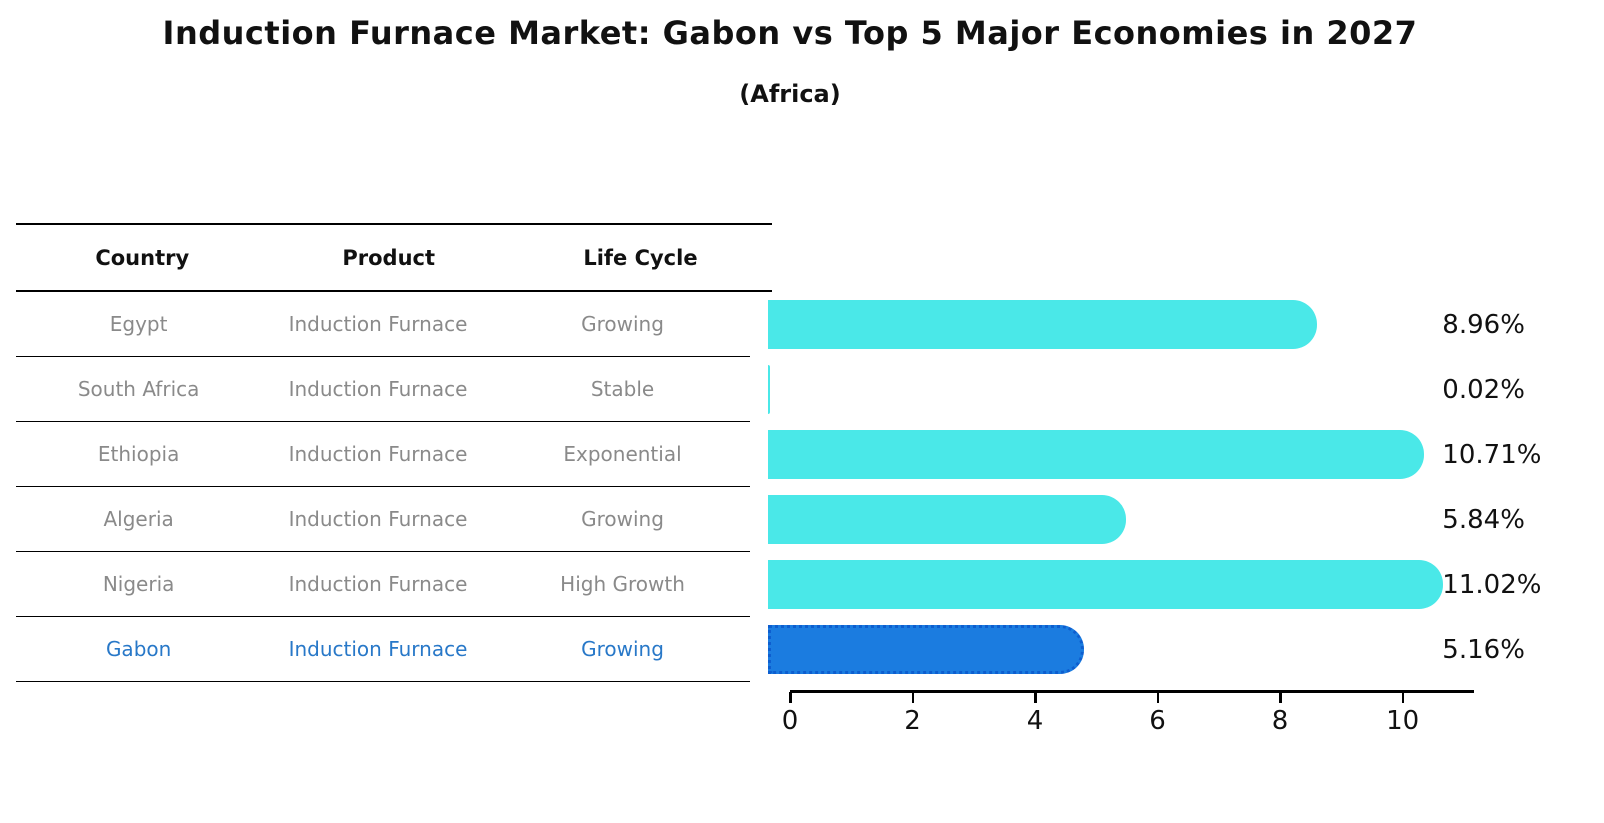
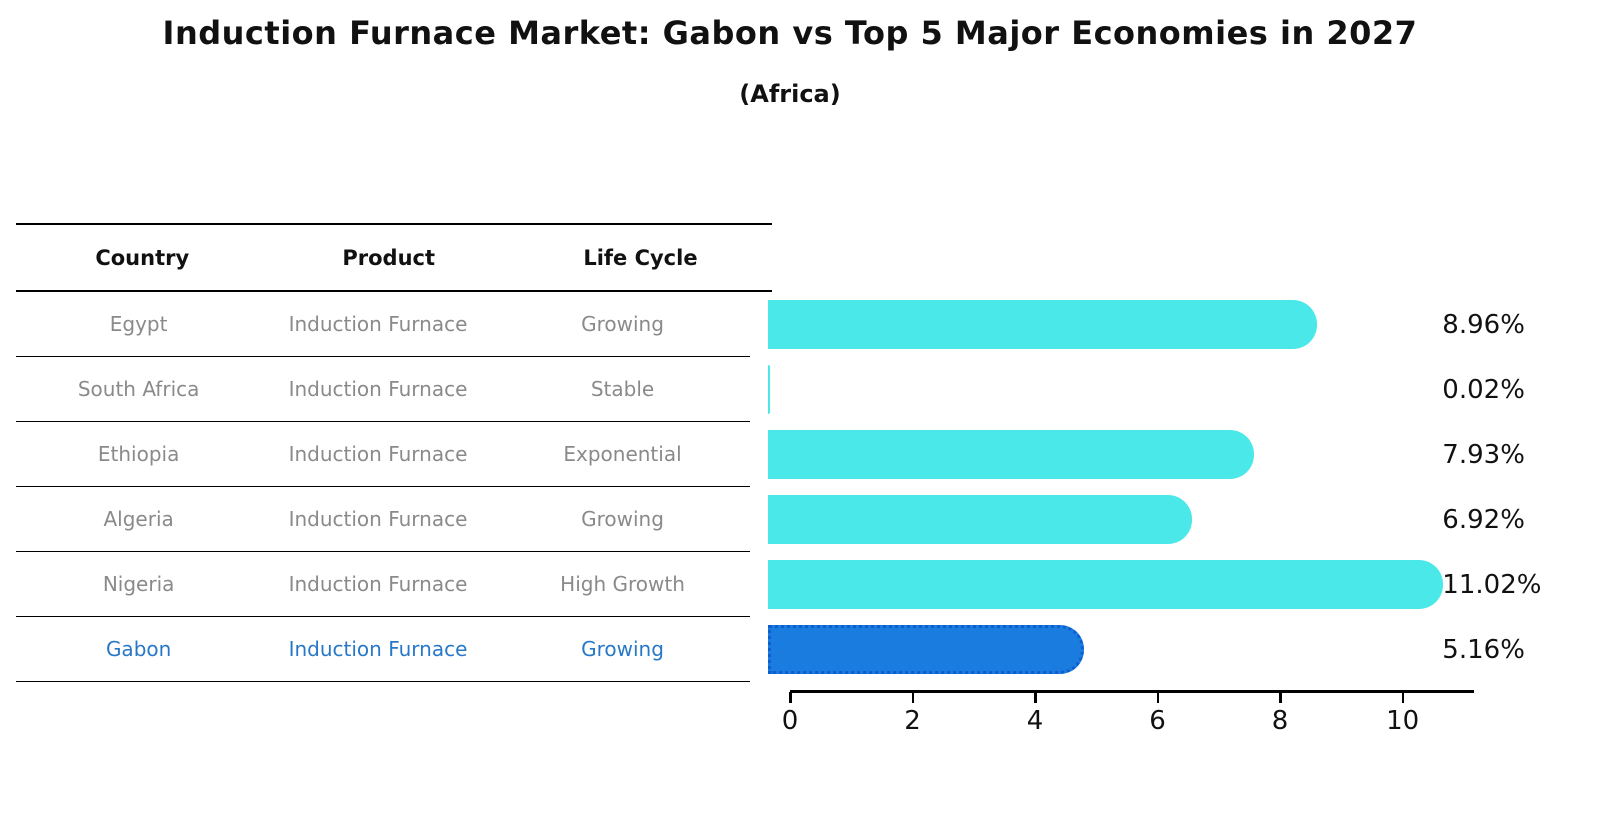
Ethiopia: 10.71% -> 7.93%
Algeria: 5.84% -> 6.92%
